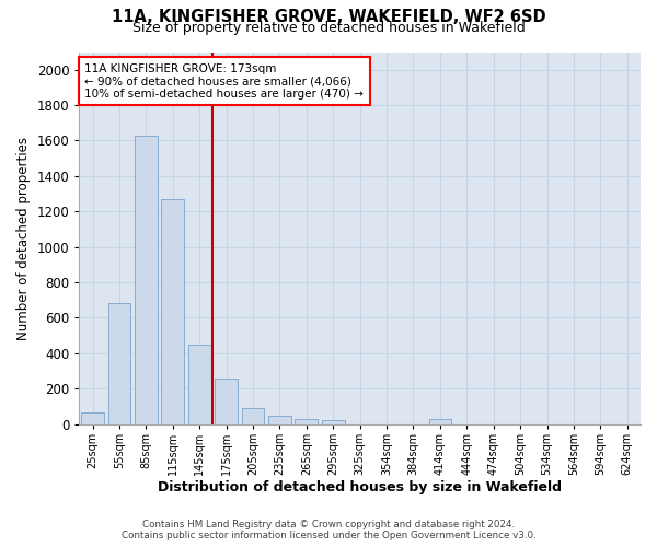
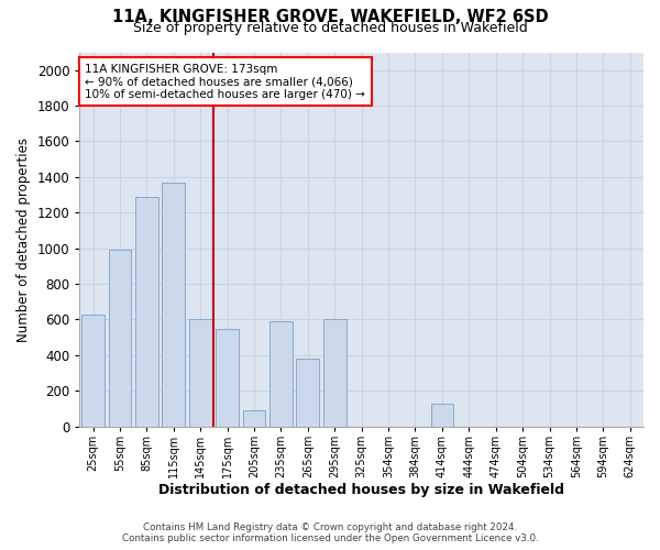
25sqm: 60 -> 630
55sqm: 680 -> 990
85sqm: 1630 -> 1290
115sqm: 1270 -> 1370
145sqm: 450 -> 600
175sqm: 260 -> 550
235sqm: 50 -> 590
265sqm: 30 -> 380
295sqm: 20 -> 600
414sqm: 30 -> 130
